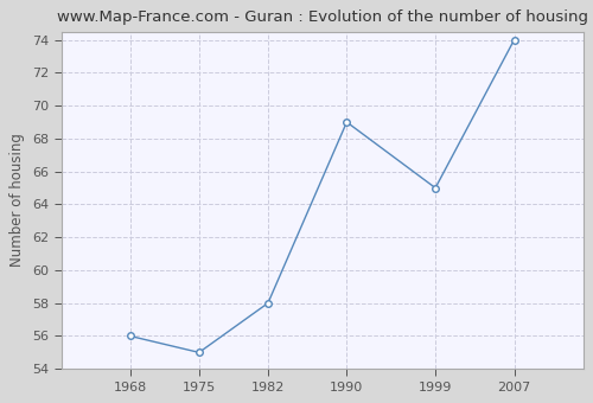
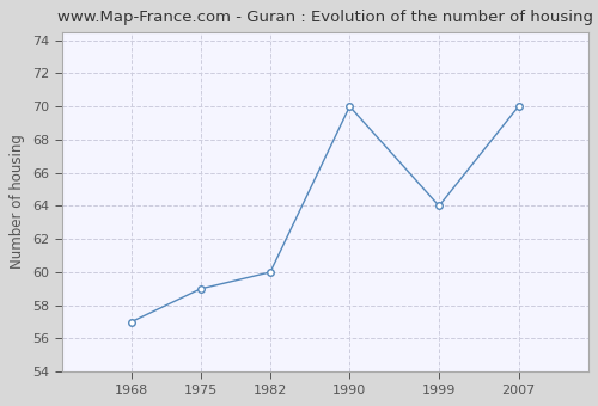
1968: 56 -> 57
1975: 55 -> 59
1982: 58 -> 60
1990: 69 -> 70
1999: 65 -> 64
2007: 74 -> 70
